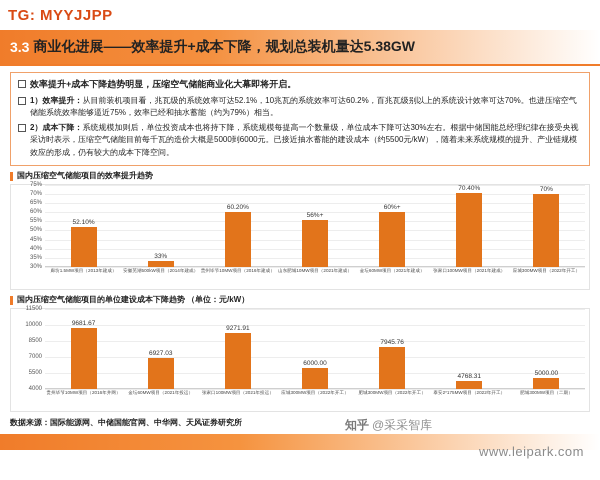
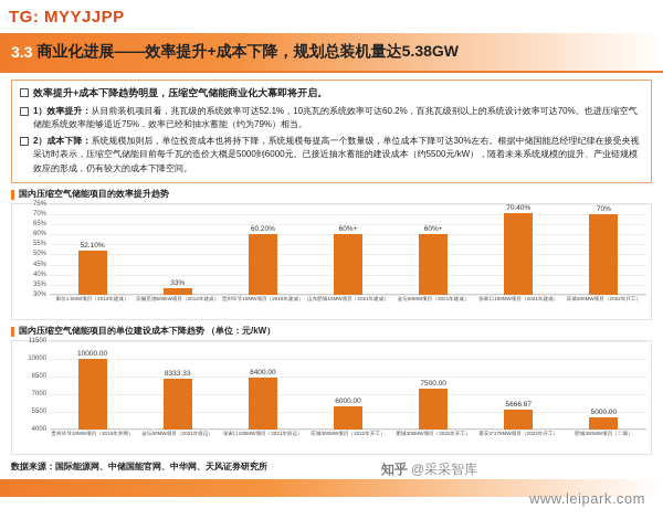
国内压缩空气储能项目的效率提升趋势/山东肥城10MW项目（2021年建成）: 56 -> 60
国内压缩空气储能项目的单位建设成本下降趋势/贵州毕节10MW项目（2016年并网）: 9681.67 -> 10000.00
国内压缩空气储能项目的单位建设成本下降趋势/金坛60MW项目（2021年投运）: 6927.03 -> 8333.33
国内压缩空气储能项目的单位建设成本下降趋势/张家口100MW项目（2021年投运）: 9271.91 -> 8400.00
国内压缩空气储能项目的单位建设成本下降趋势/肥城300MW项目（2022年开工）: 7945.76 -> 7500.00
国内压缩空气储能项目的单位建设成本下降趋势/泰安2*175MW项目（2022年开工）: 4768.31 -> 5666.67
